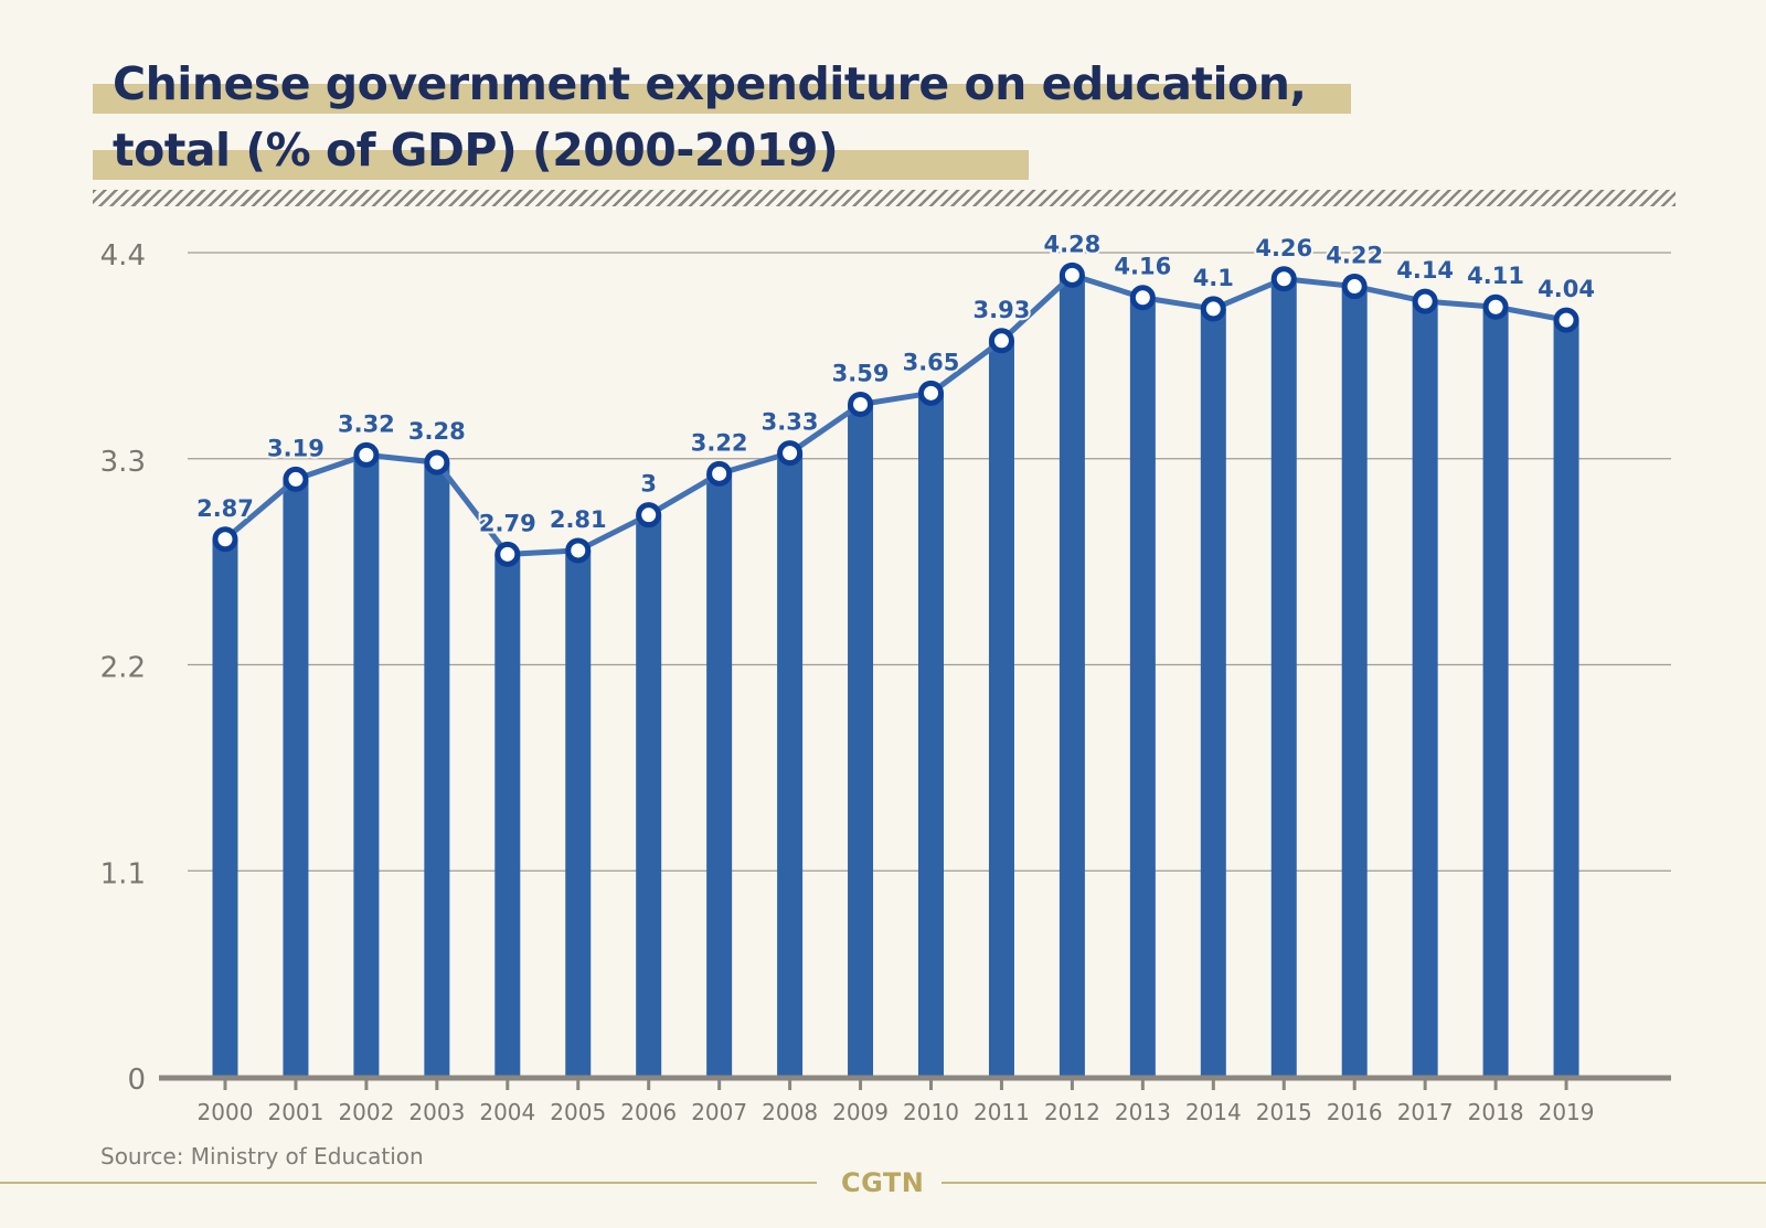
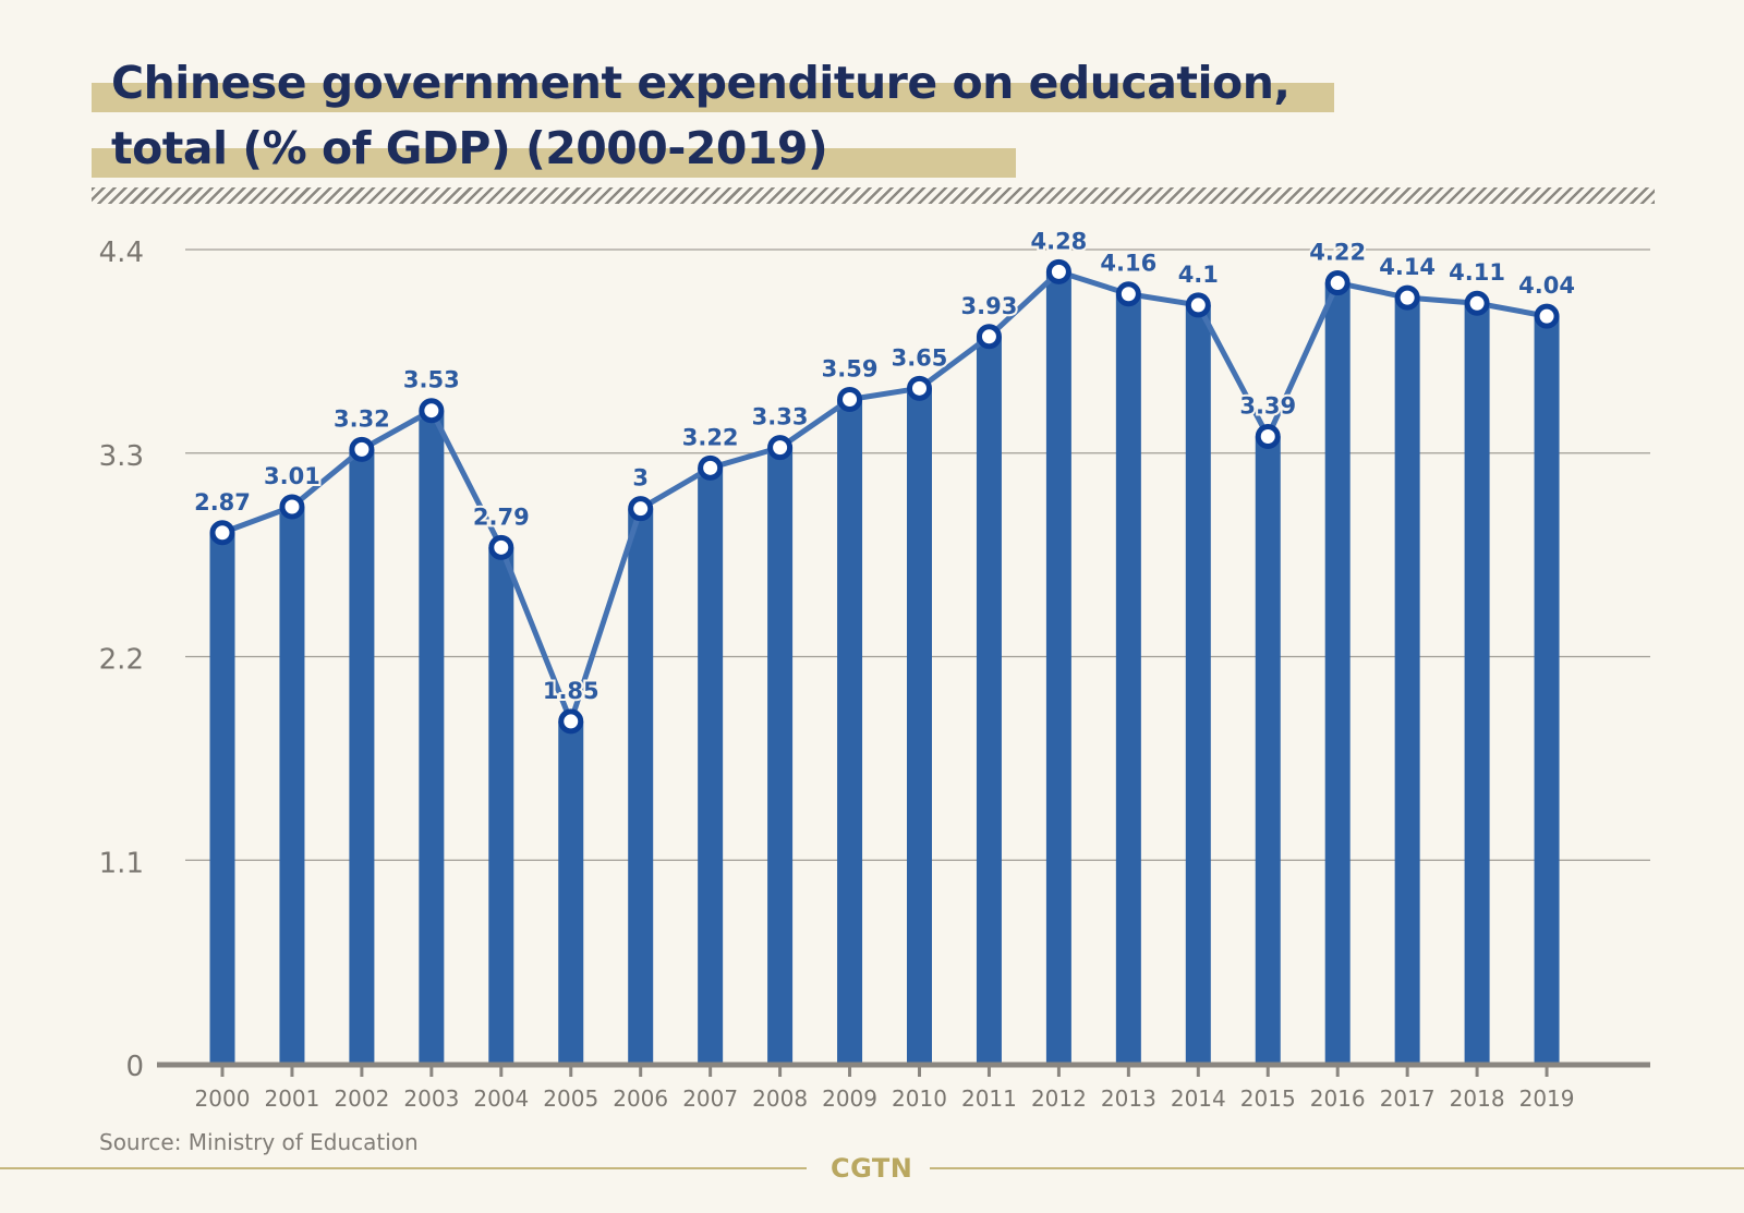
2001: 3.19 -> 3.01
2003: 3.28 -> 3.53
2005: 2.81 -> 1.85
2015: 4.26 -> 3.39
